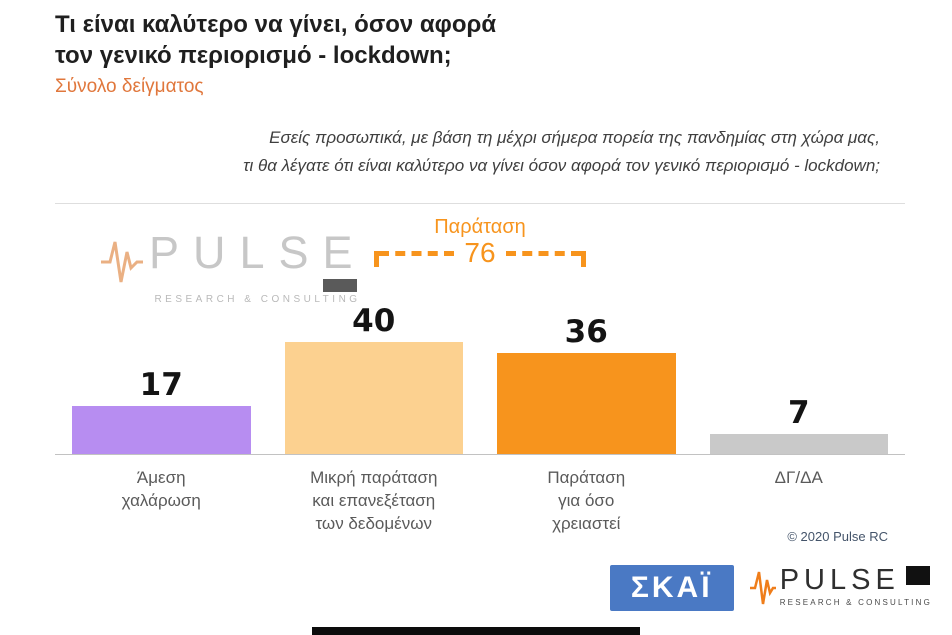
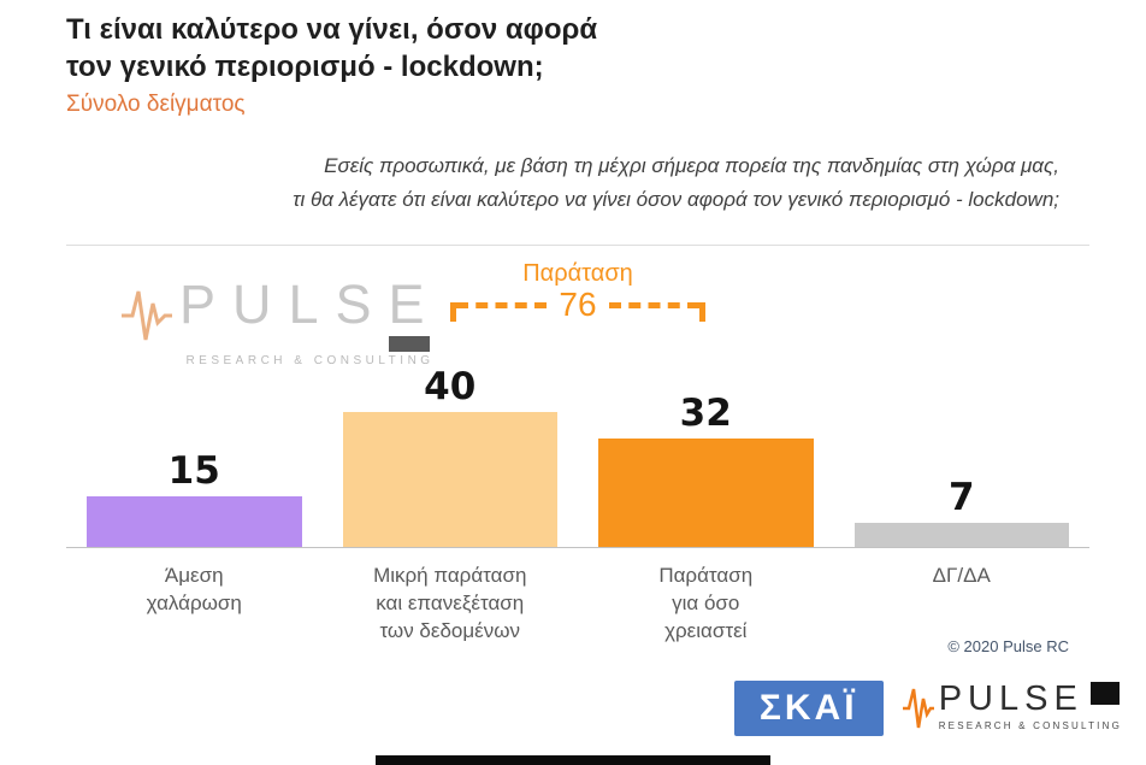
Άμεση χαλάρωση: 17 -> 15
Παράταση για όσο χρειαστεί: 36 -> 32
